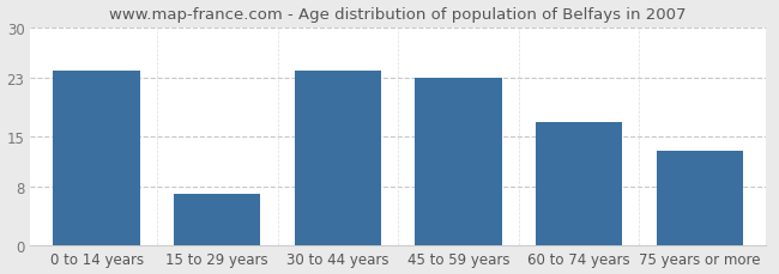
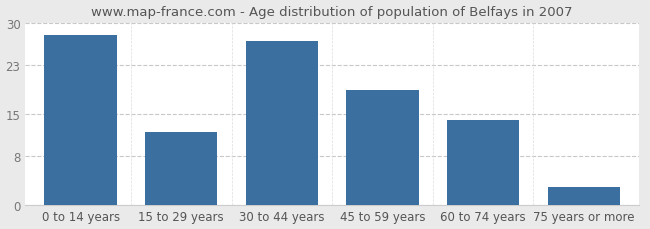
0 to 14 years: 24 -> 28
15 to 29 years: 7 -> 12
30 to 44 years: 24 -> 27
45 to 59 years: 23 -> 19
60 to 74 years: 17 -> 14
75 years or more: 13 -> 3
